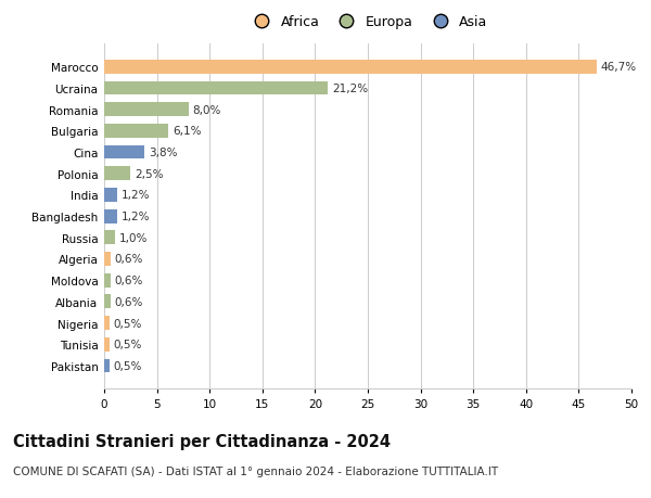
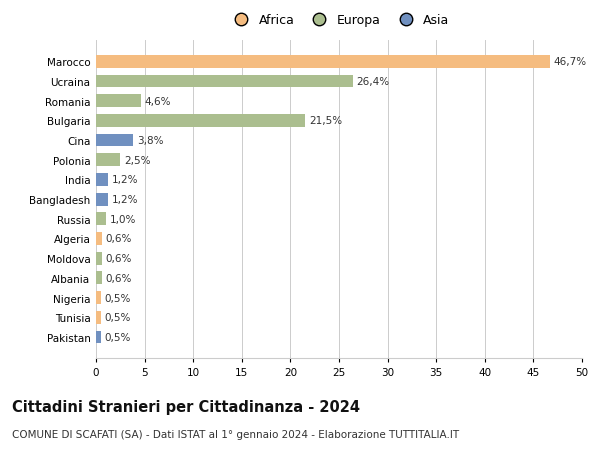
Ucraina: 21,2% -> 26,4%
Romania: 8,0% -> 4,6%
Bulgaria: 6,1% -> 21,5%
